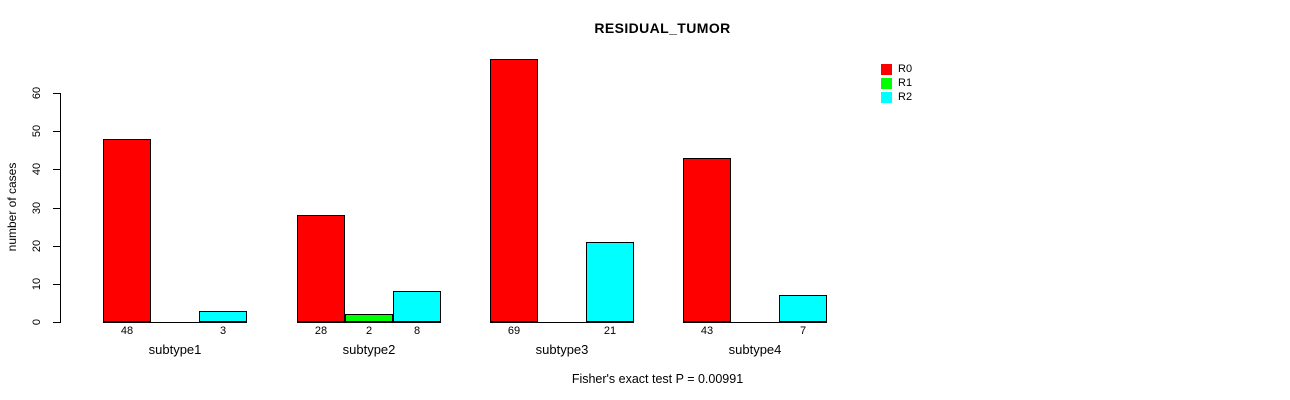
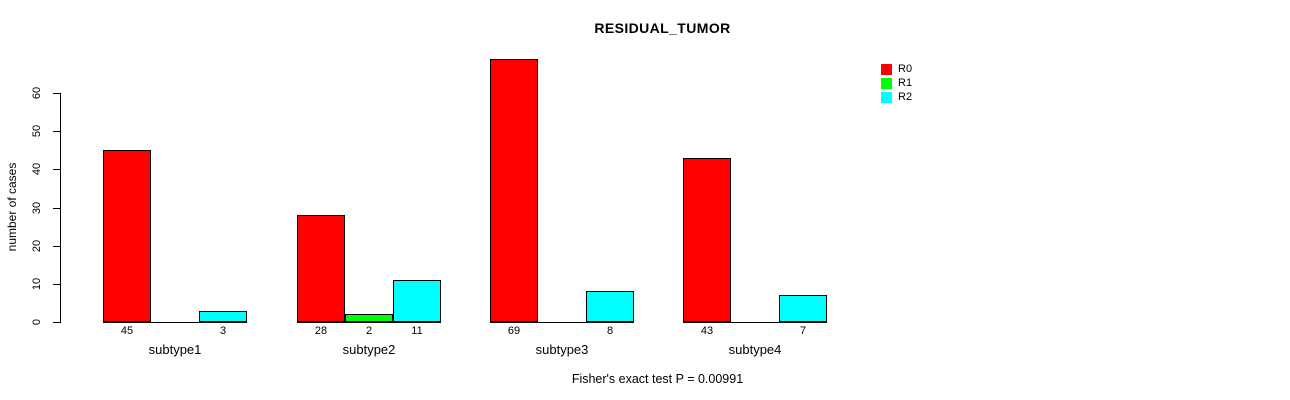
R0/subtype1: 48 -> 45
R2/subtype2: 8 -> 11
R2/subtype3: 21 -> 8
